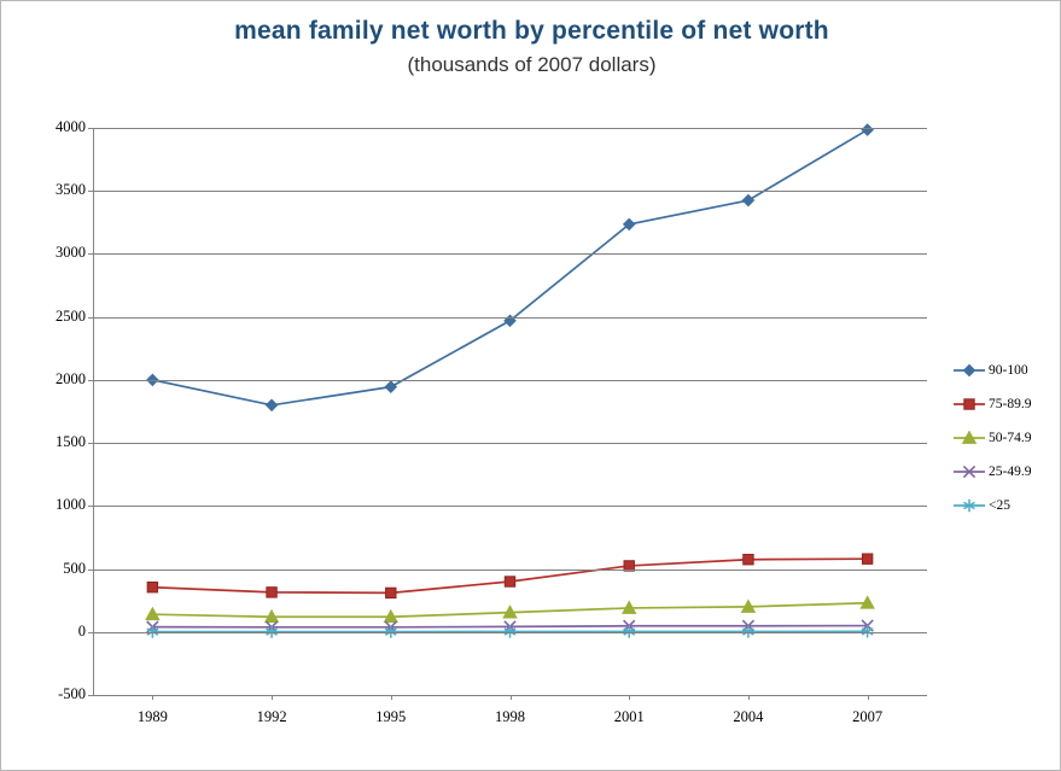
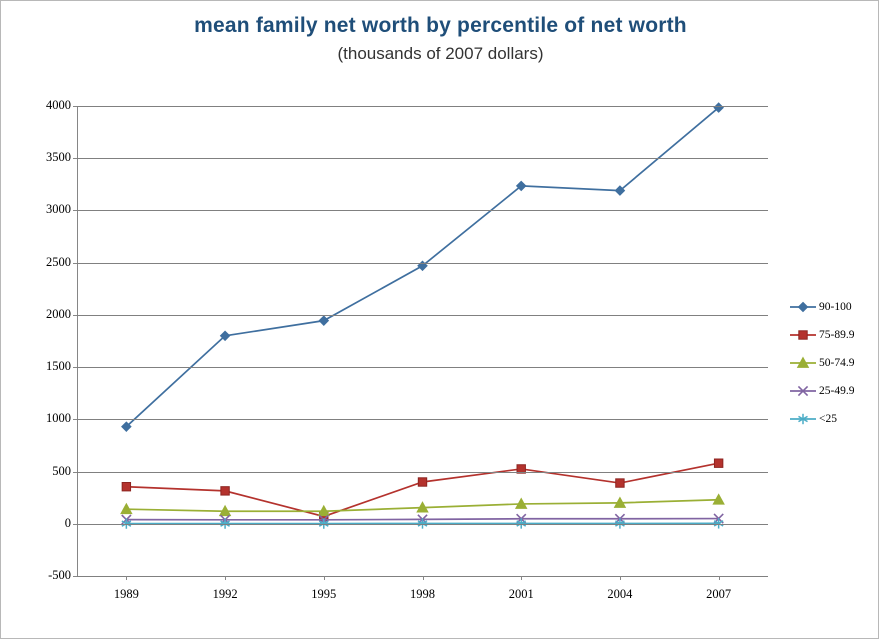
90-100/1989: 2000 -> 930
75-89.9/1995: 310 -> 70
90-100/2004: 3420 -> 3190
75-89.9/2004: 580 -> 390
